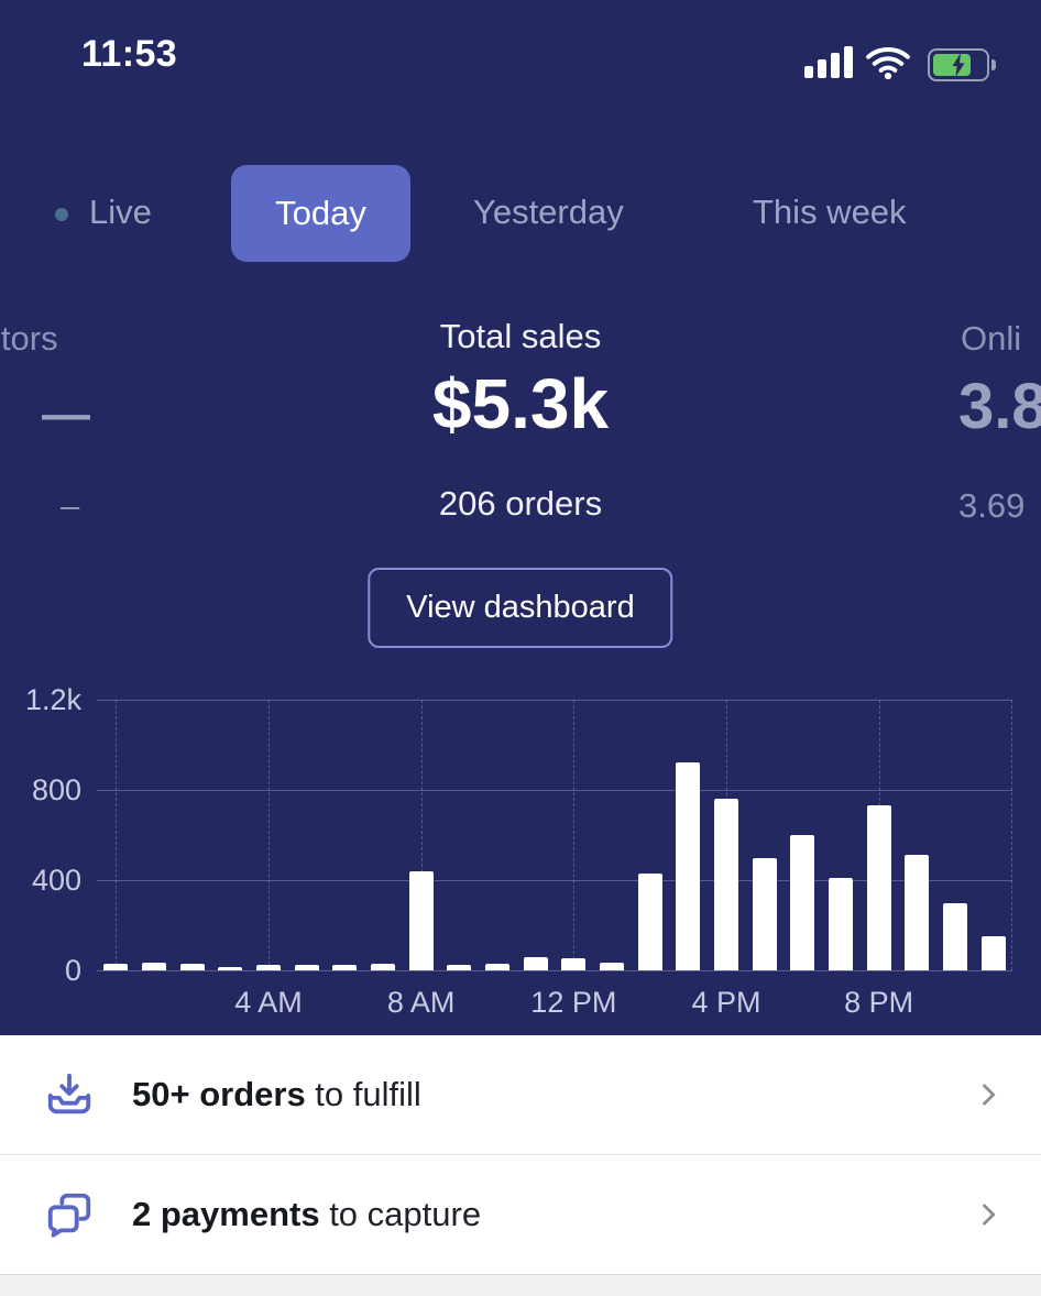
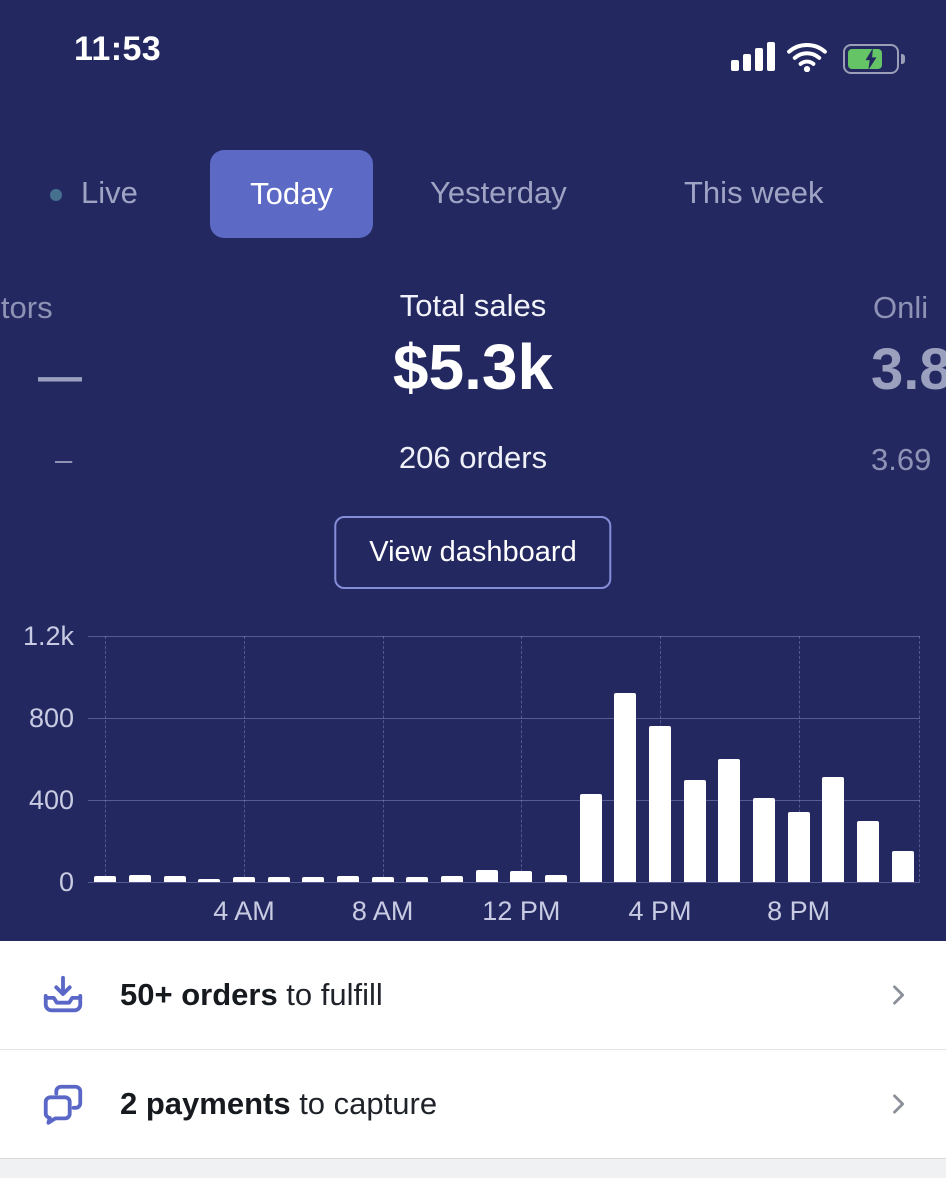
8 AM: 440 -> 20
8 PM: 730 -> 340
